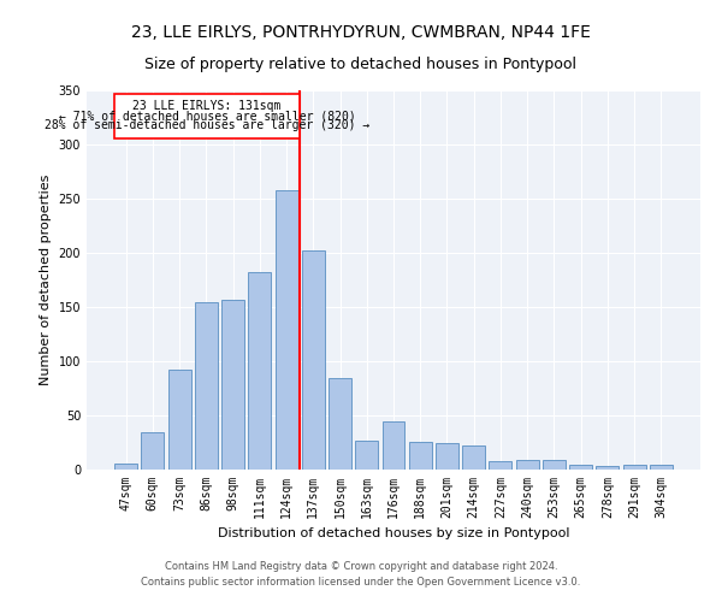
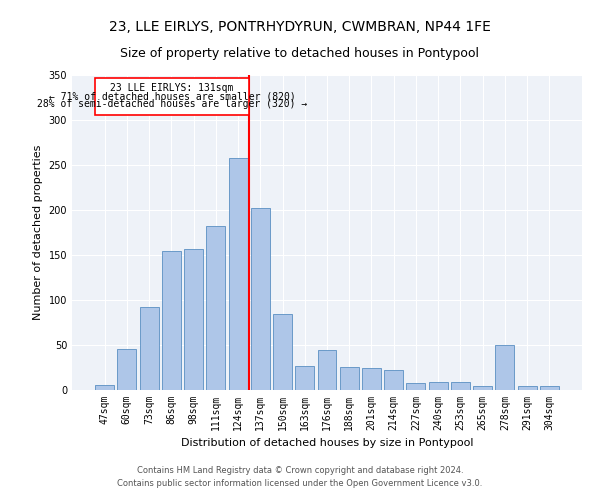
60sqm: 34 -> 46
278sqm: 3 -> 50
